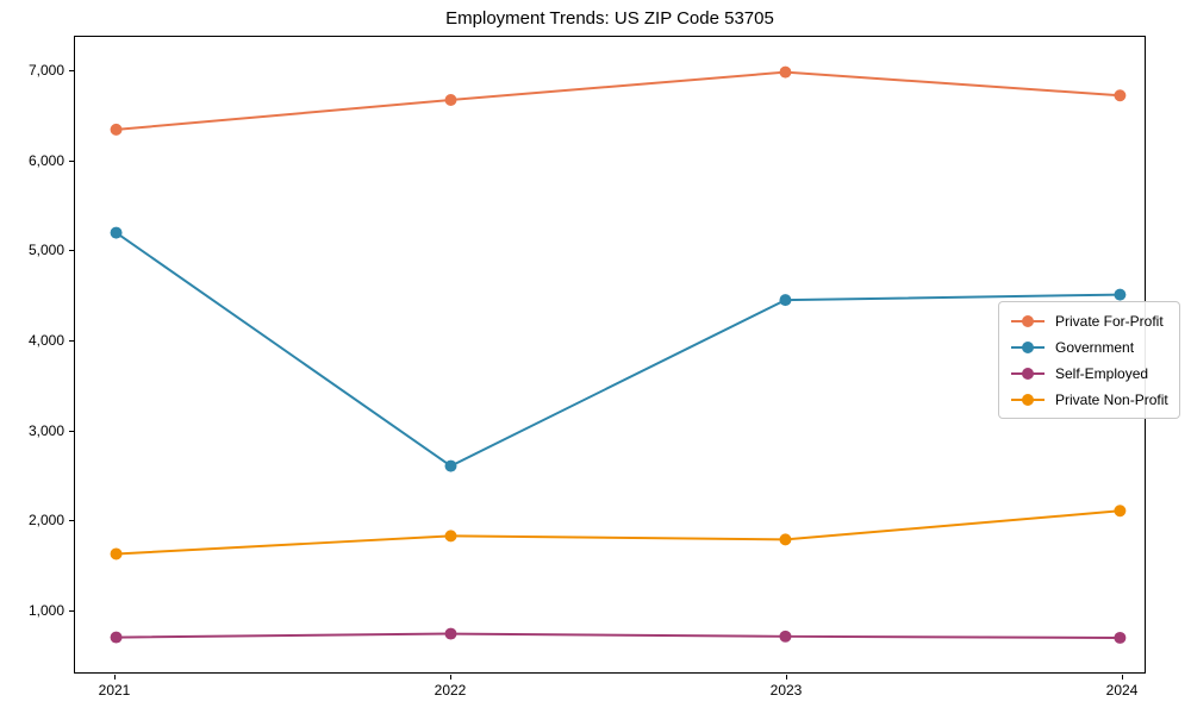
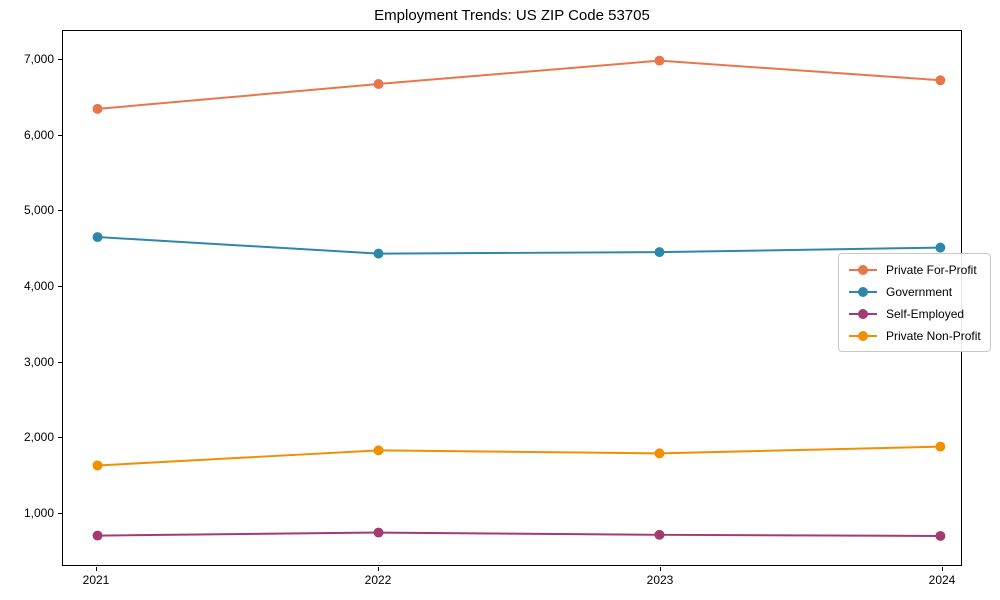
Government/2021: 5200 -> 4600
Government/2022: 2600 -> 4400
Private Non-Profit/2024: 2100 -> 1900
